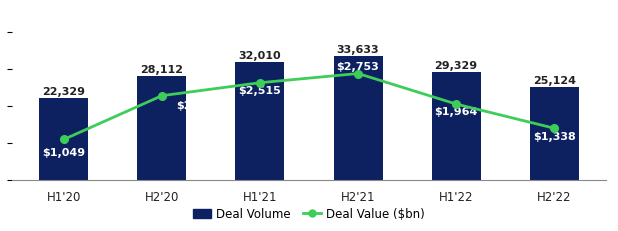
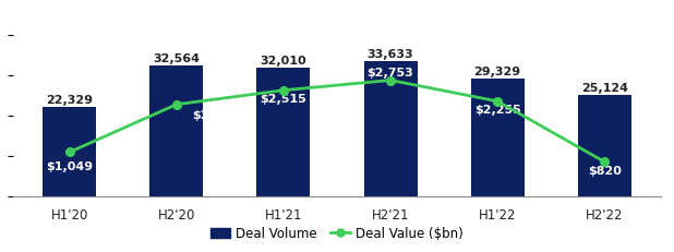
Deal Volume/H2'20: 28,112 -> 32,564
Deal Value ($bn)/H1'22: $1,964 -> $2,255
Deal Value ($bn)/H2'22: $1,338 -> $820
